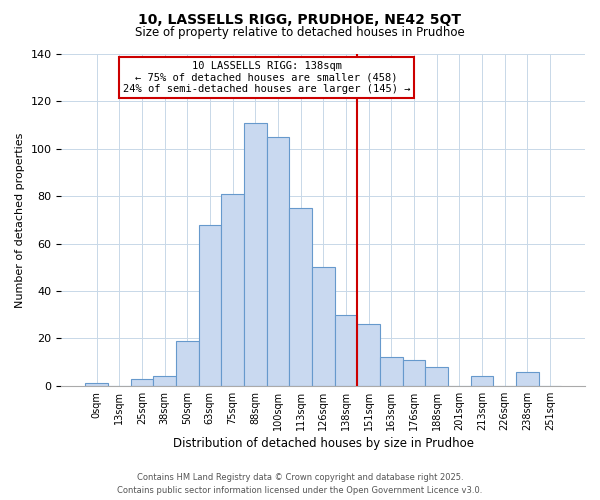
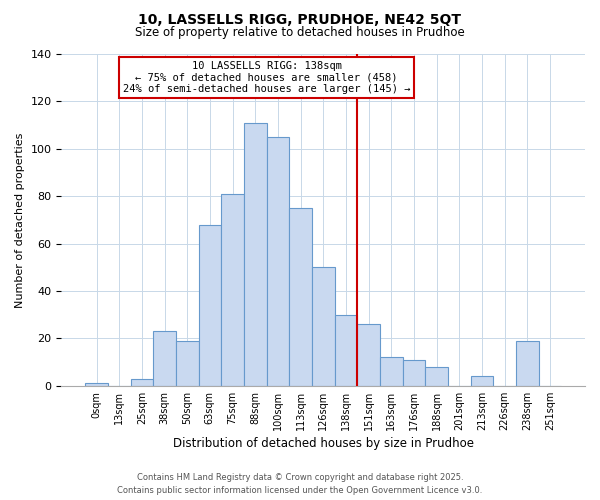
38sqm: 4 -> 23
238sqm: 6 -> 19
